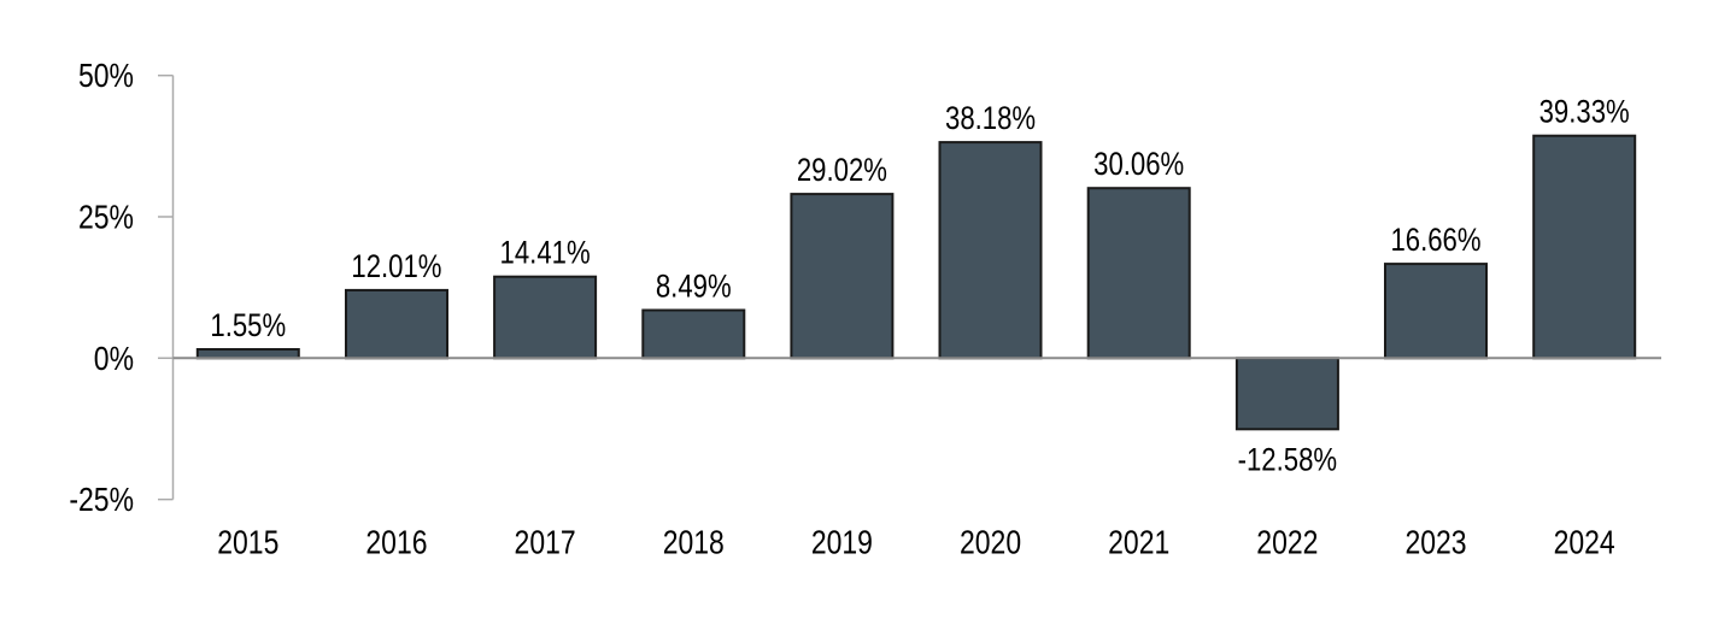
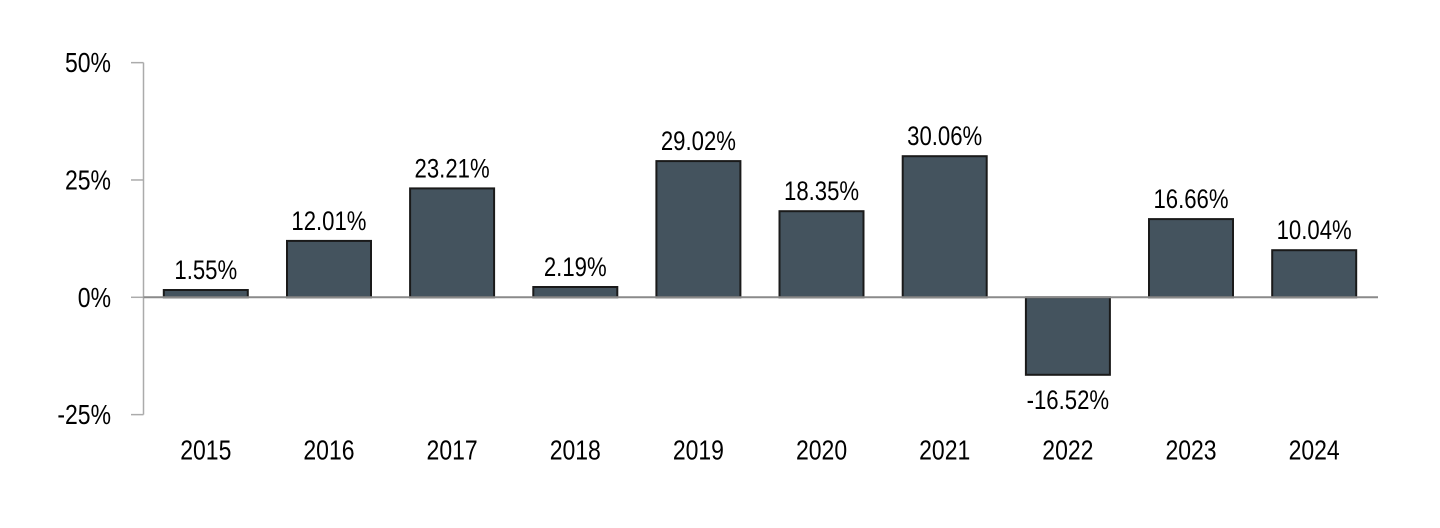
2017: 14.41% -> 23.21%
2018: 8.49% -> 2.19%
2020: 38.18% -> 18.35%
2022: -12.58% -> -16.52%
2024: 39.33% -> 10.04%
